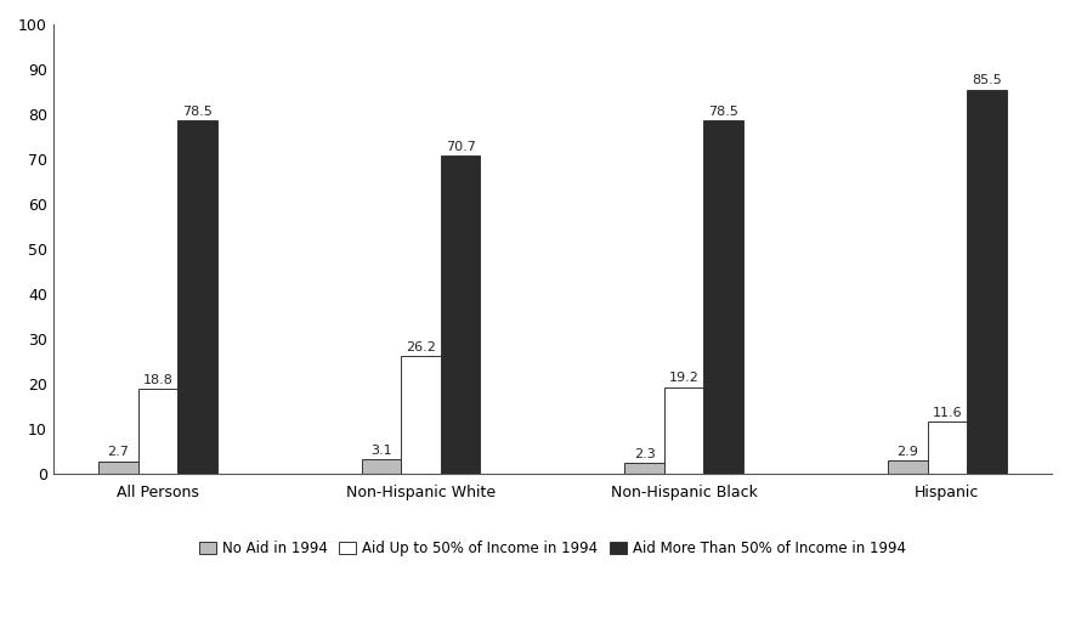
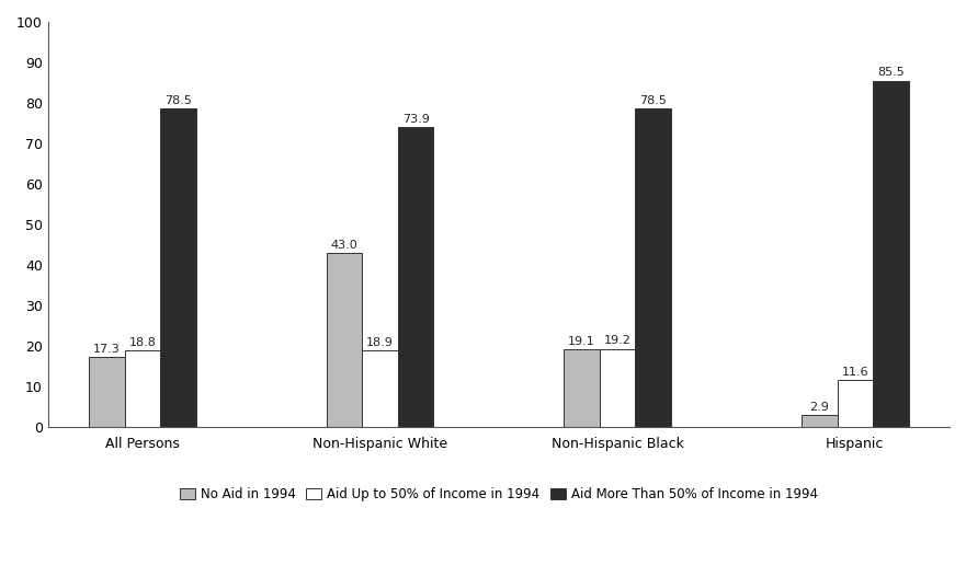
No Aid in 1994/All Persons: 2.7 -> 17.3
No Aid in 1994/Non-Hispanic White: 3.1 -> 43.0
Aid Up to 50% of Income in 1994/Non-Hispanic White: 26.2 -> 18.9
Aid More Than 50% of Income in 1994/Non-Hispanic White: 70.7 -> 73.9
No Aid in 1994/Non-Hispanic Black: 2.3 -> 19.1
